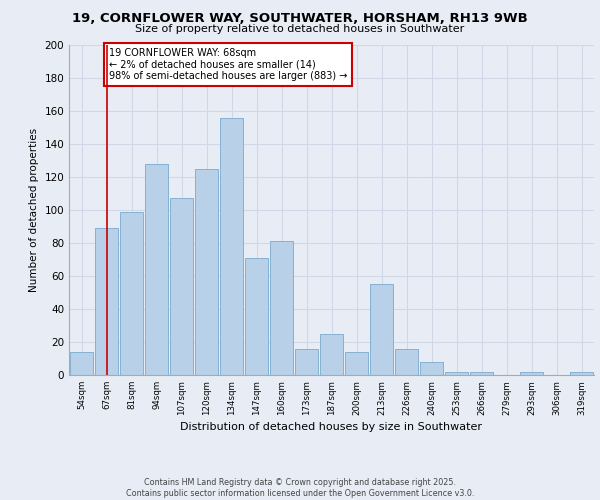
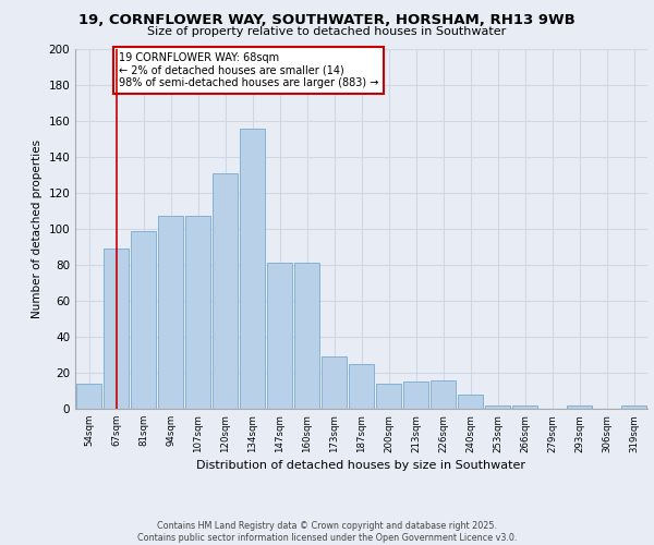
94sqm: 128 -> 107
120sqm: 125 -> 131
147sqm: 71 -> 81
173sqm: 16 -> 29
213sqm: 55 -> 15
